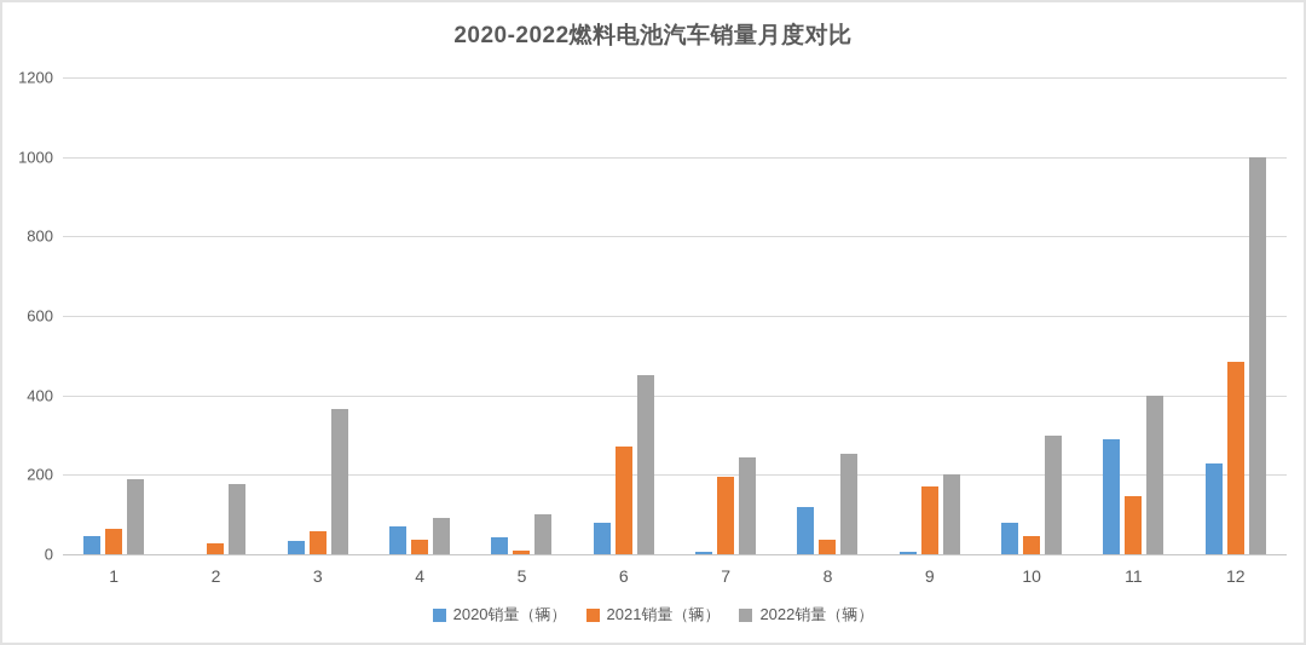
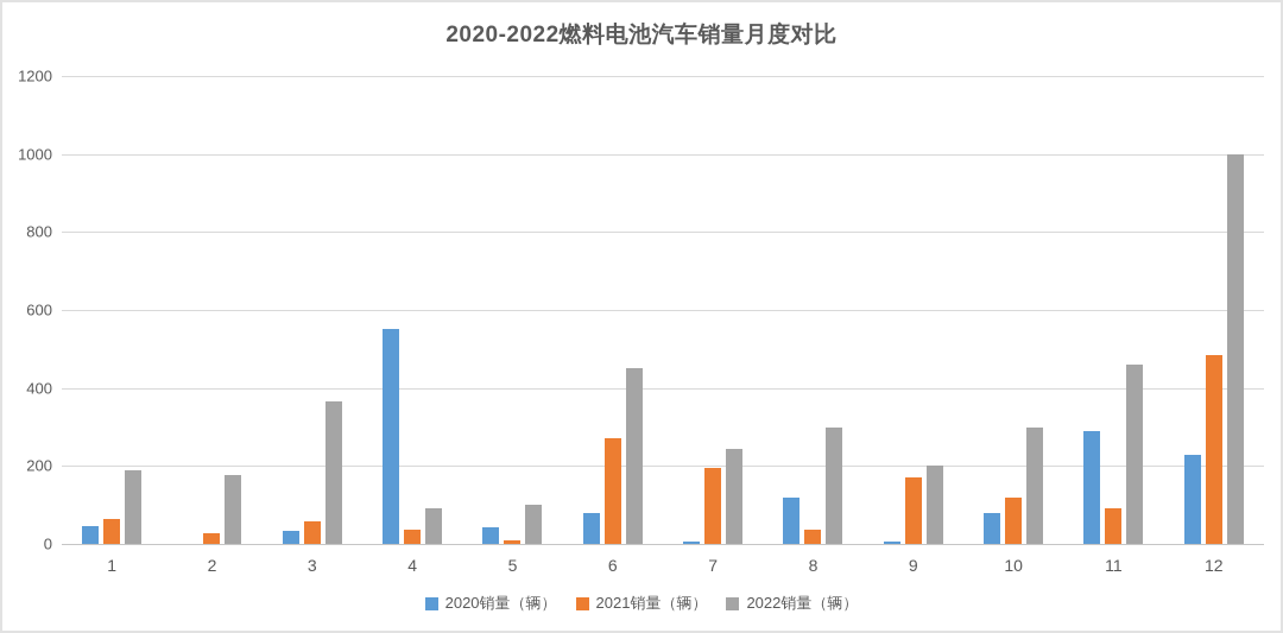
2020销量（辆）/4: 70 -> 550
2022销量（辆）/8: 250 -> 300
2021销量（辆）/10: 50 -> 120
2021销量（辆）/11: 140 -> 90
2022销量（辆）/11: 400 -> 460
